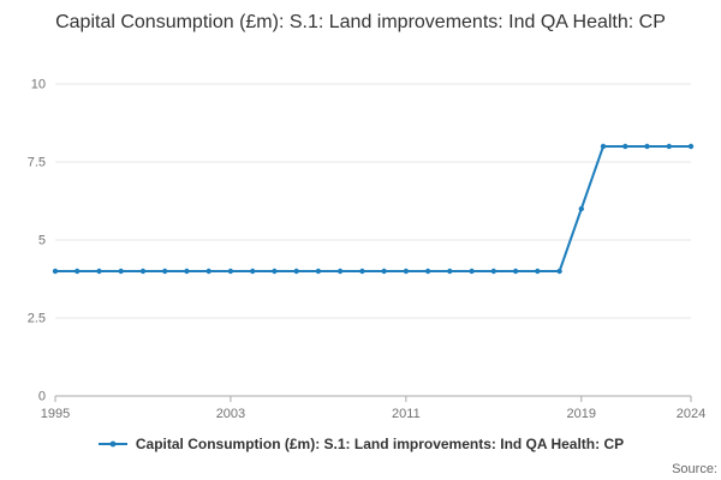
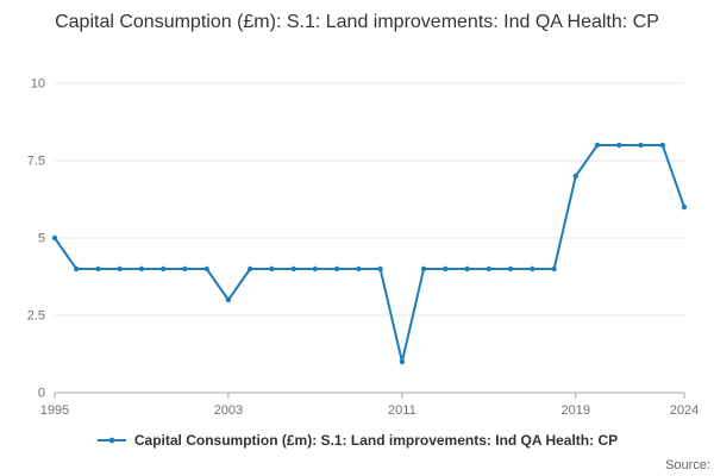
1995: 4 -> 5
2003: 4 -> 3
2011: 4 -> 1
2019: 6 -> 7
2024: 8 -> 6
